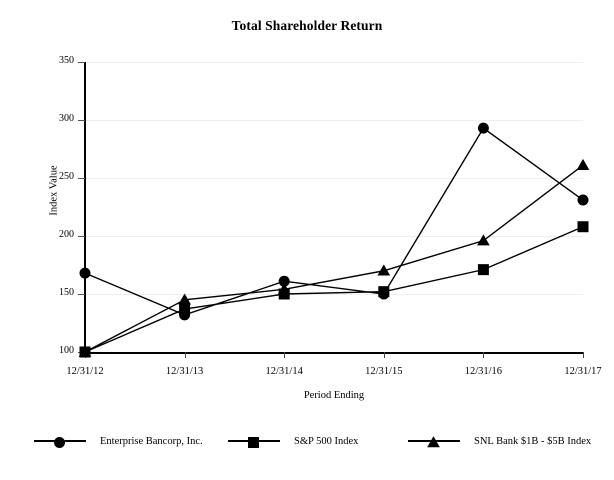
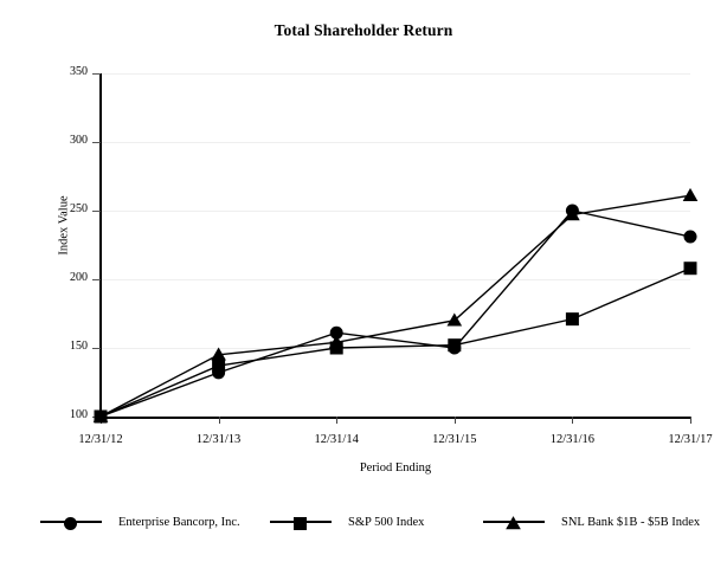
Enterprise Bancorp, Inc./12/31/12: 168 -> 100
Enterprise Bancorp, Inc./12/31/16: 293 -> 250
SNL Bank $1B - $5B Index/12/31/16: 196 -> 247
